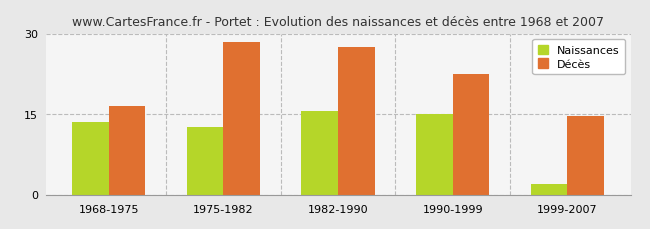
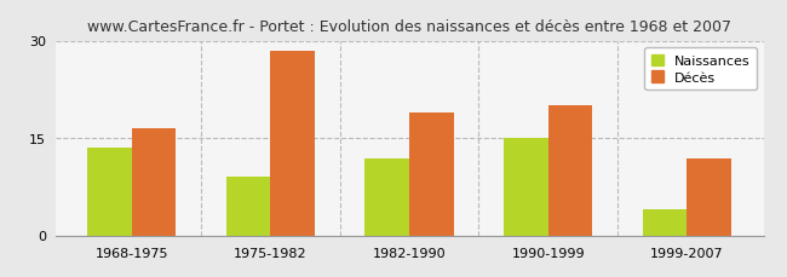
Naissances/1975-1982: 12.5 -> 9.0
Naissances/1982-1990: 15.5 -> 11.8
Décès/1982-1990: 27.5 -> 19.0
Décès/1990-1999: 22.5 -> 20.0
Naissances/1999-2007: 2.0 -> 4.0
Décès/1999-2007: 14.7 -> 11.8
